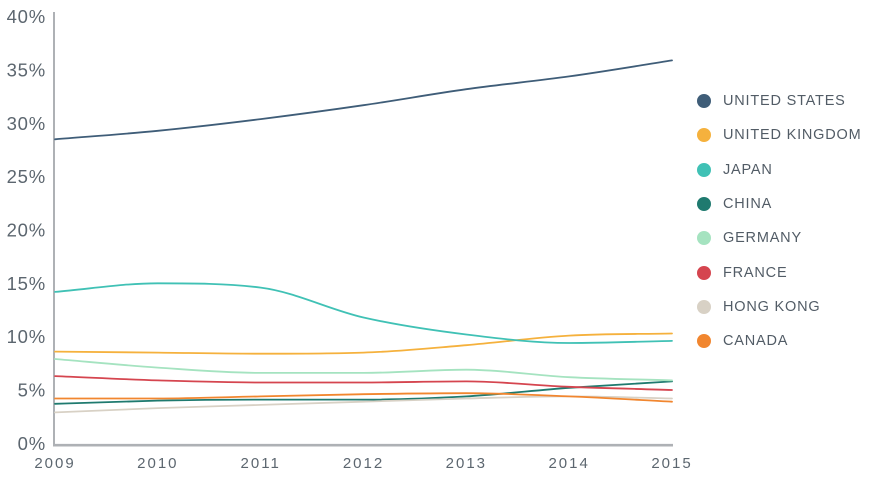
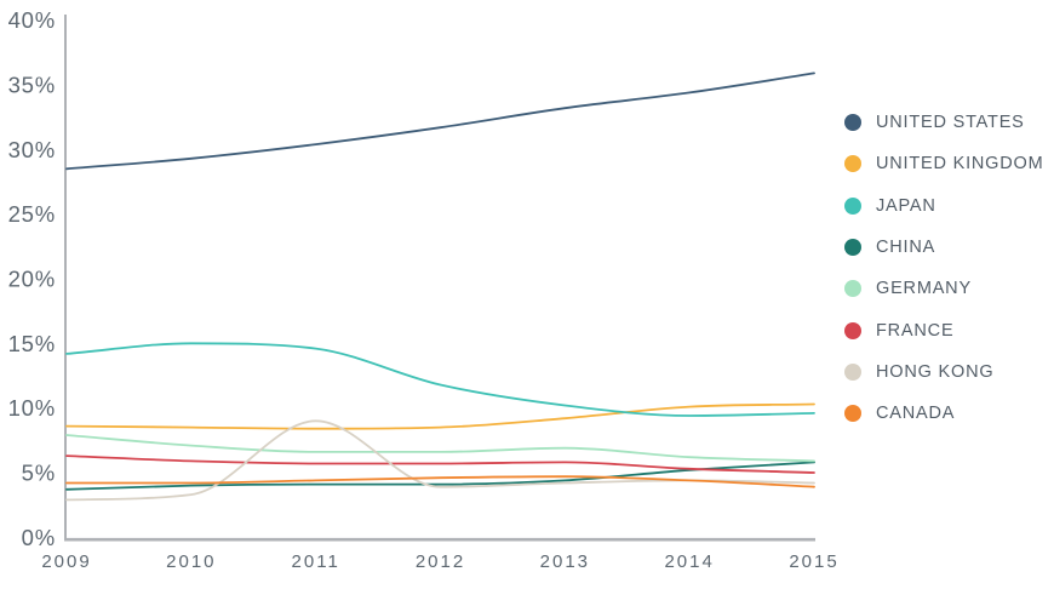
HONG KONG/2011: 3.6% -> 9.0%
